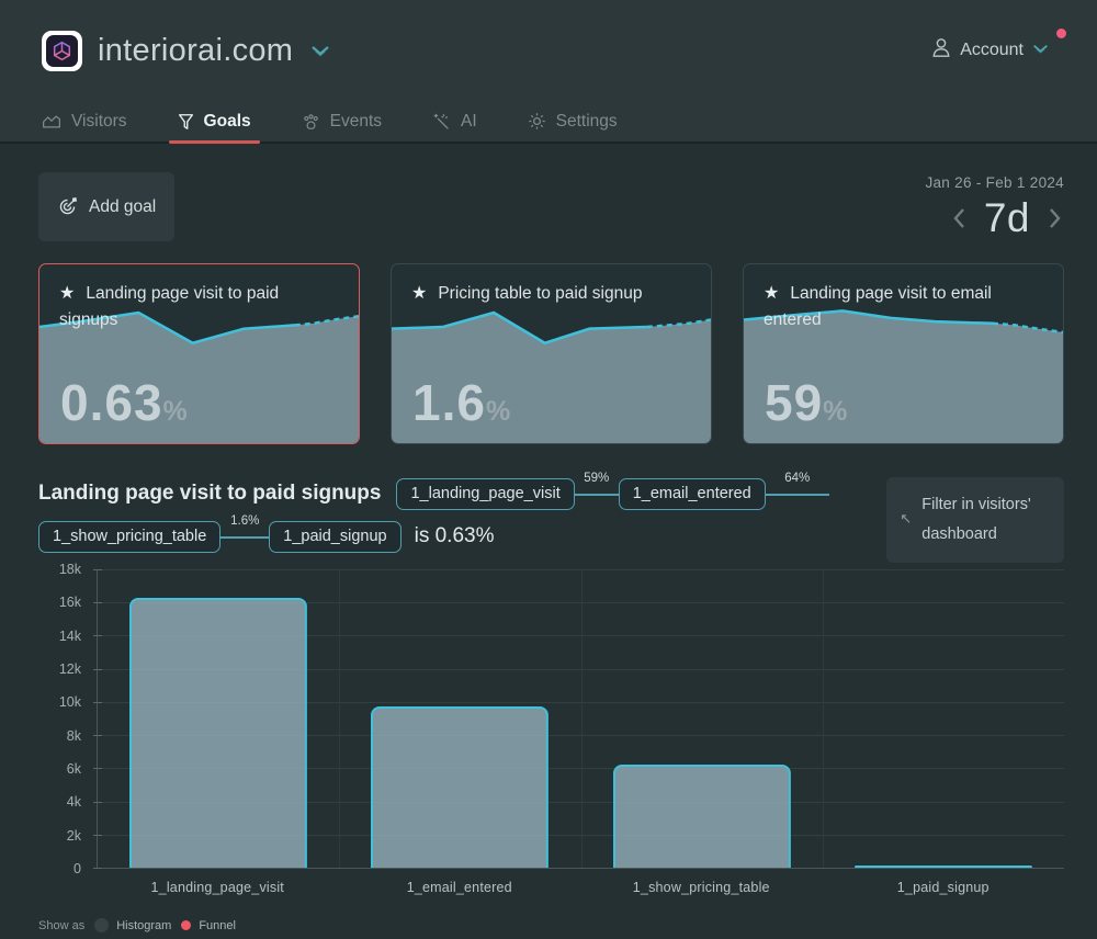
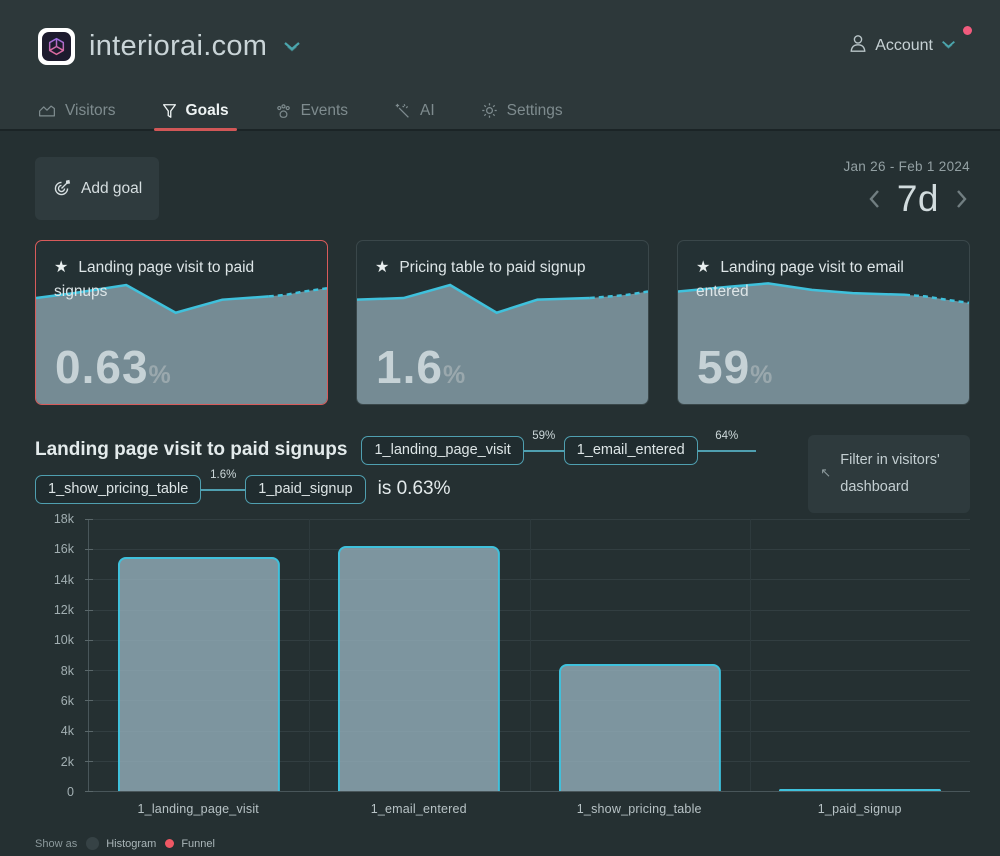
1_landing_page_visit: 16.3k -> 15.5k
1_email_entered: 9.7k -> 16.2k
1_show_pricing_table: 6.2k -> 8.4k
